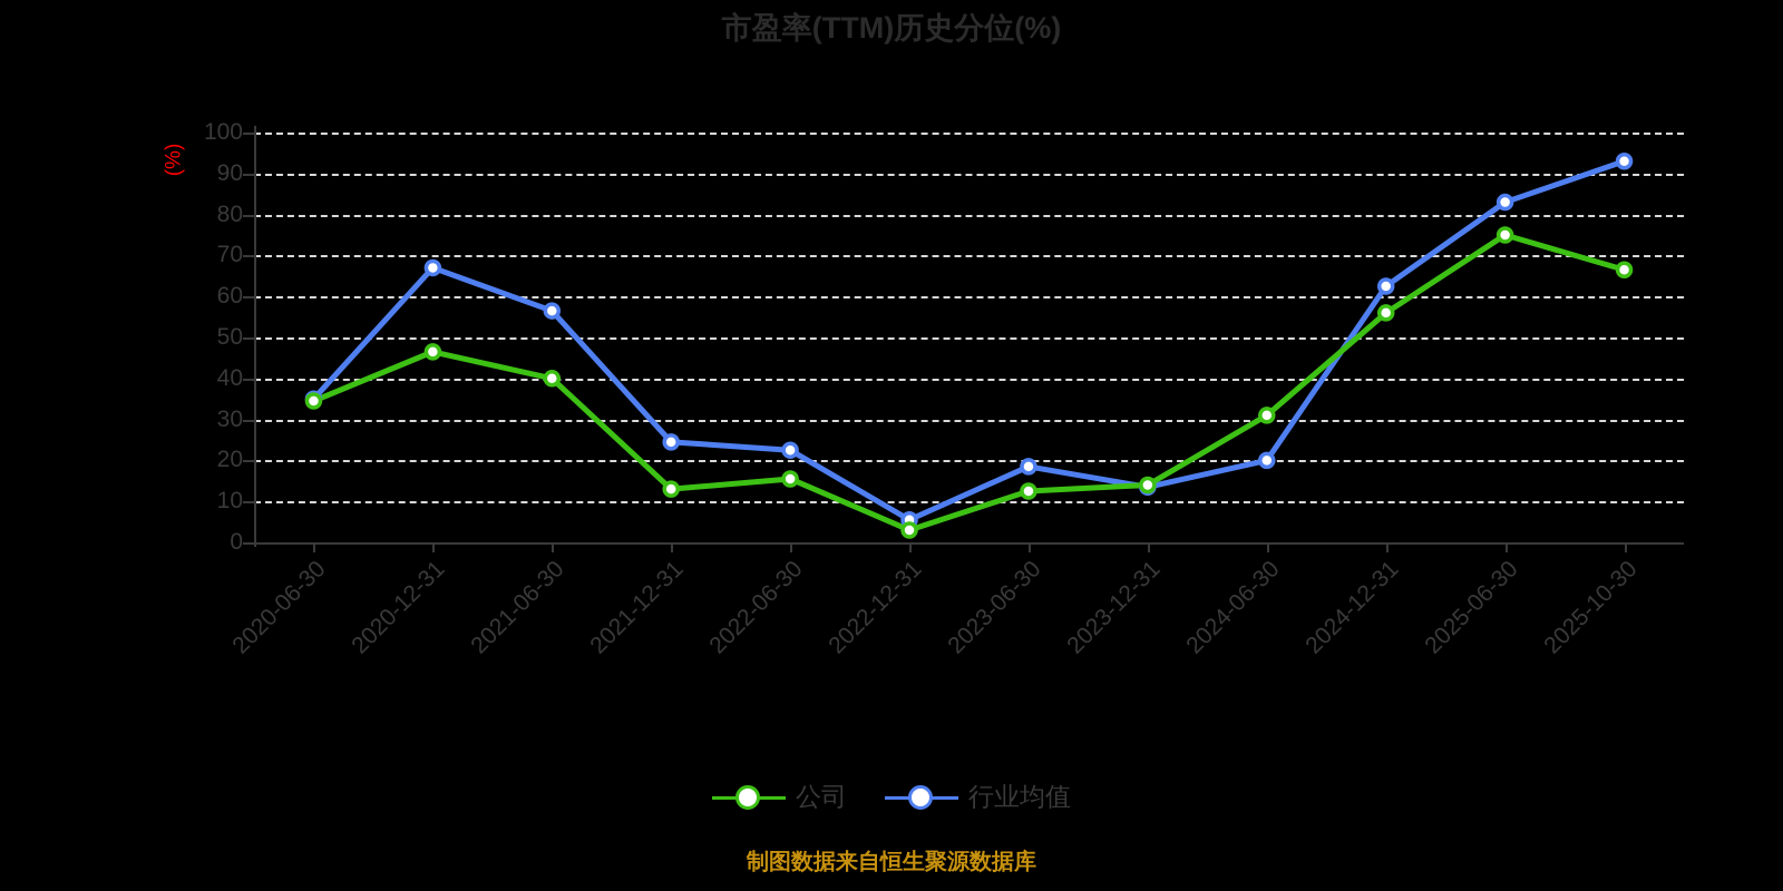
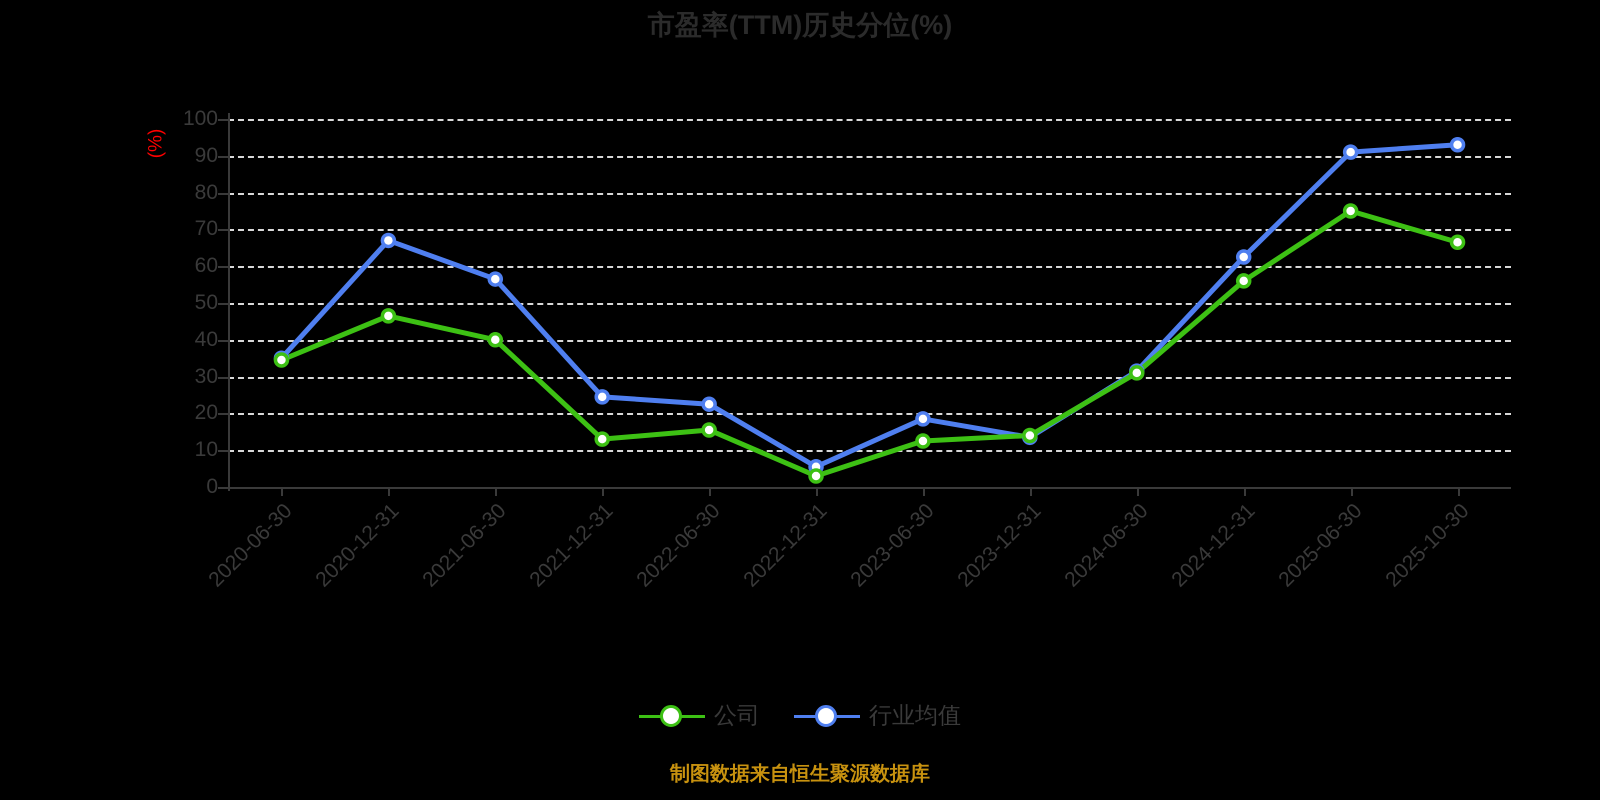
行业均值/2024-06-30: 20 -> 32
行业均值/2025-06-30: 83 -> 91
